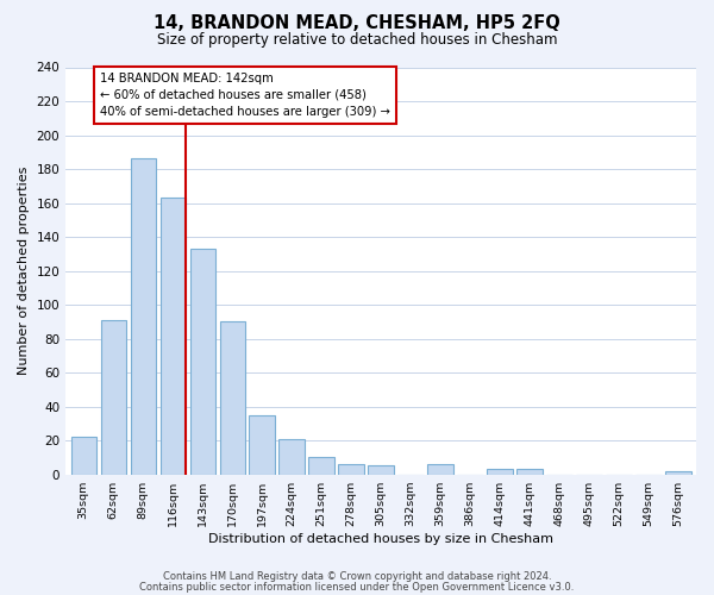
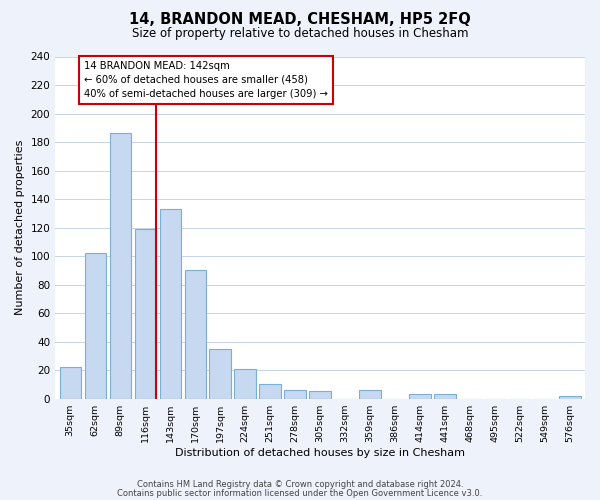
62sqm: 91 -> 102
116sqm: 163 -> 119
